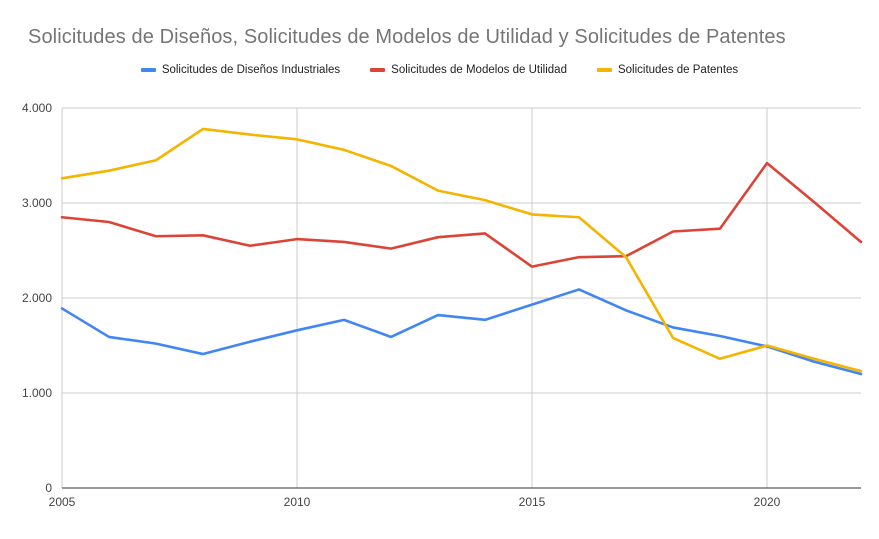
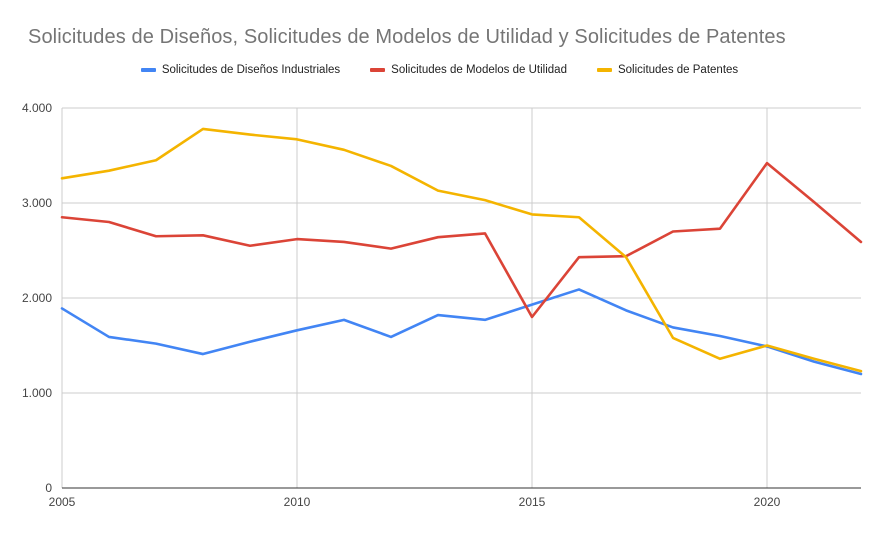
Solicitudes de Modelos de Utilidad/2015: 2300 -> 1800
